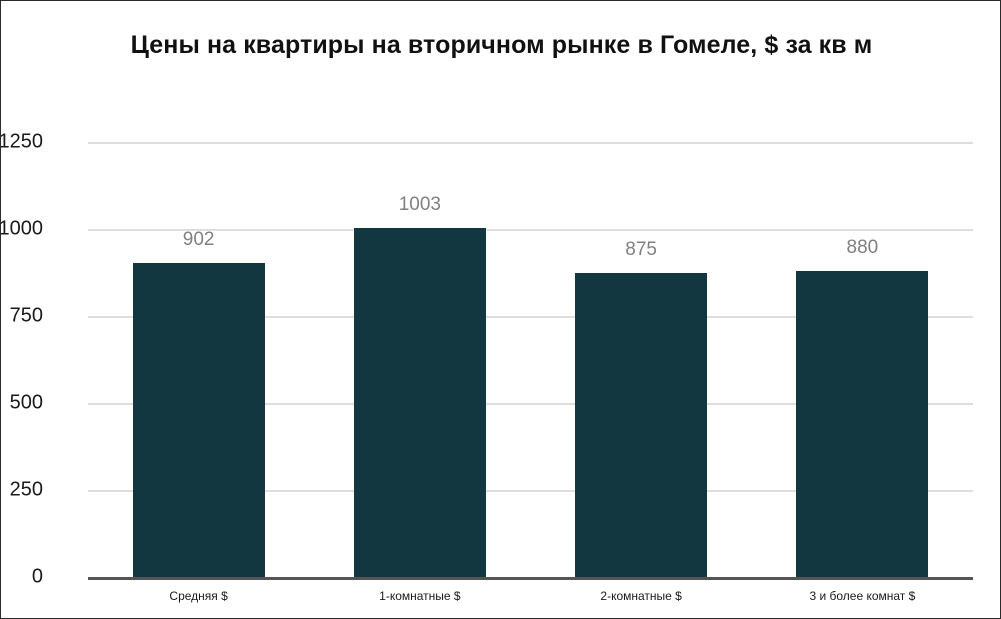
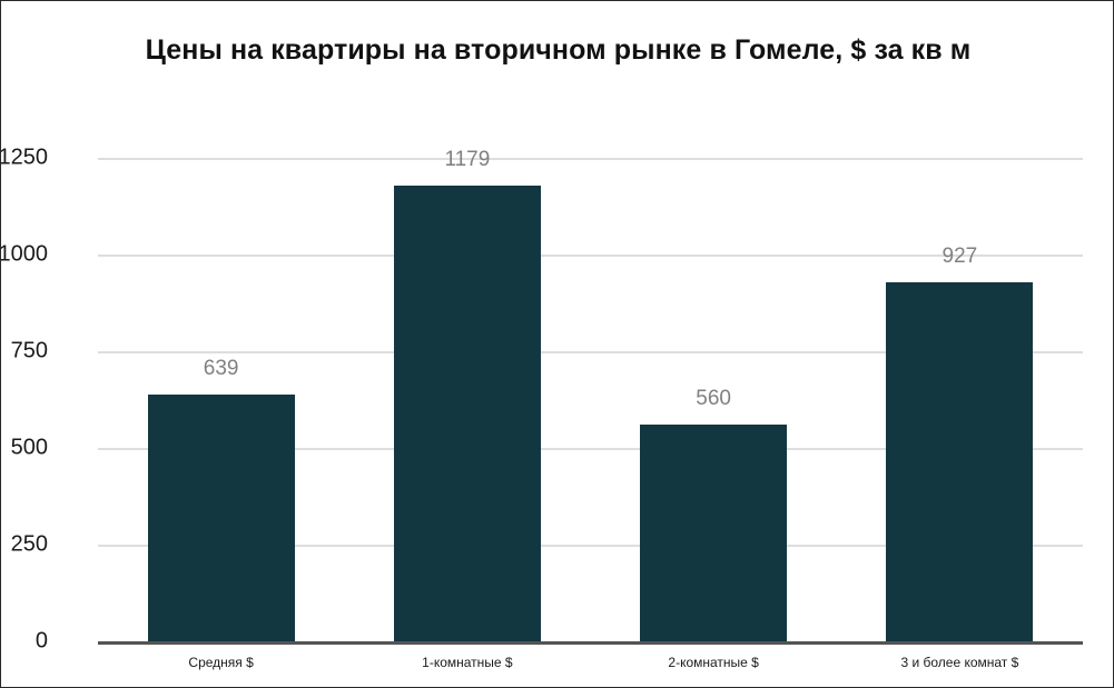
Средняя $: 902 -> 639
1-комнатные $: 1003 -> 1179
2-комнатные $: 875 -> 560
3 и более комнат $: 880 -> 927
